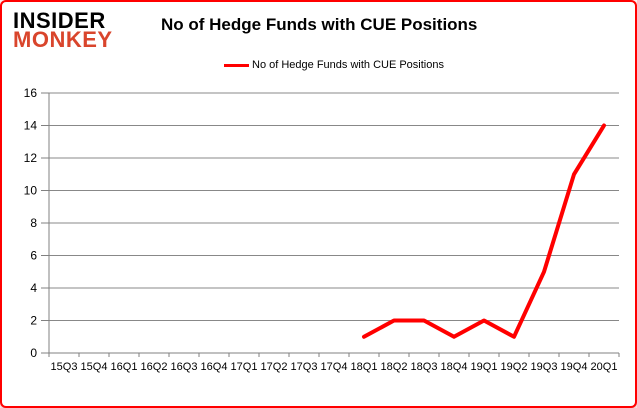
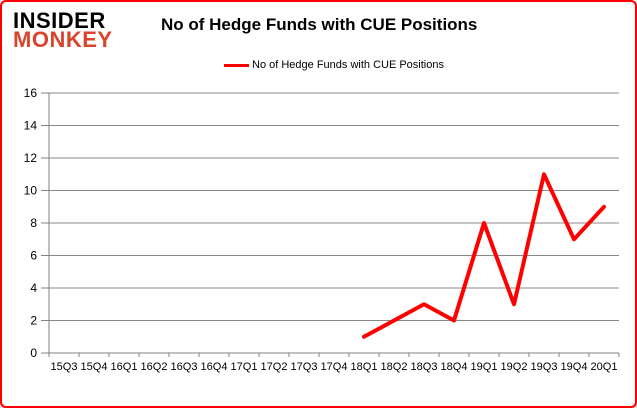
18Q3: 2 -> 3
18Q4: 1 -> 2
19Q1: 2 -> 8
19Q2: 1 -> 3
19Q3: 5 -> 11
19Q4: 11 -> 7
20Q1: 14 -> 9
